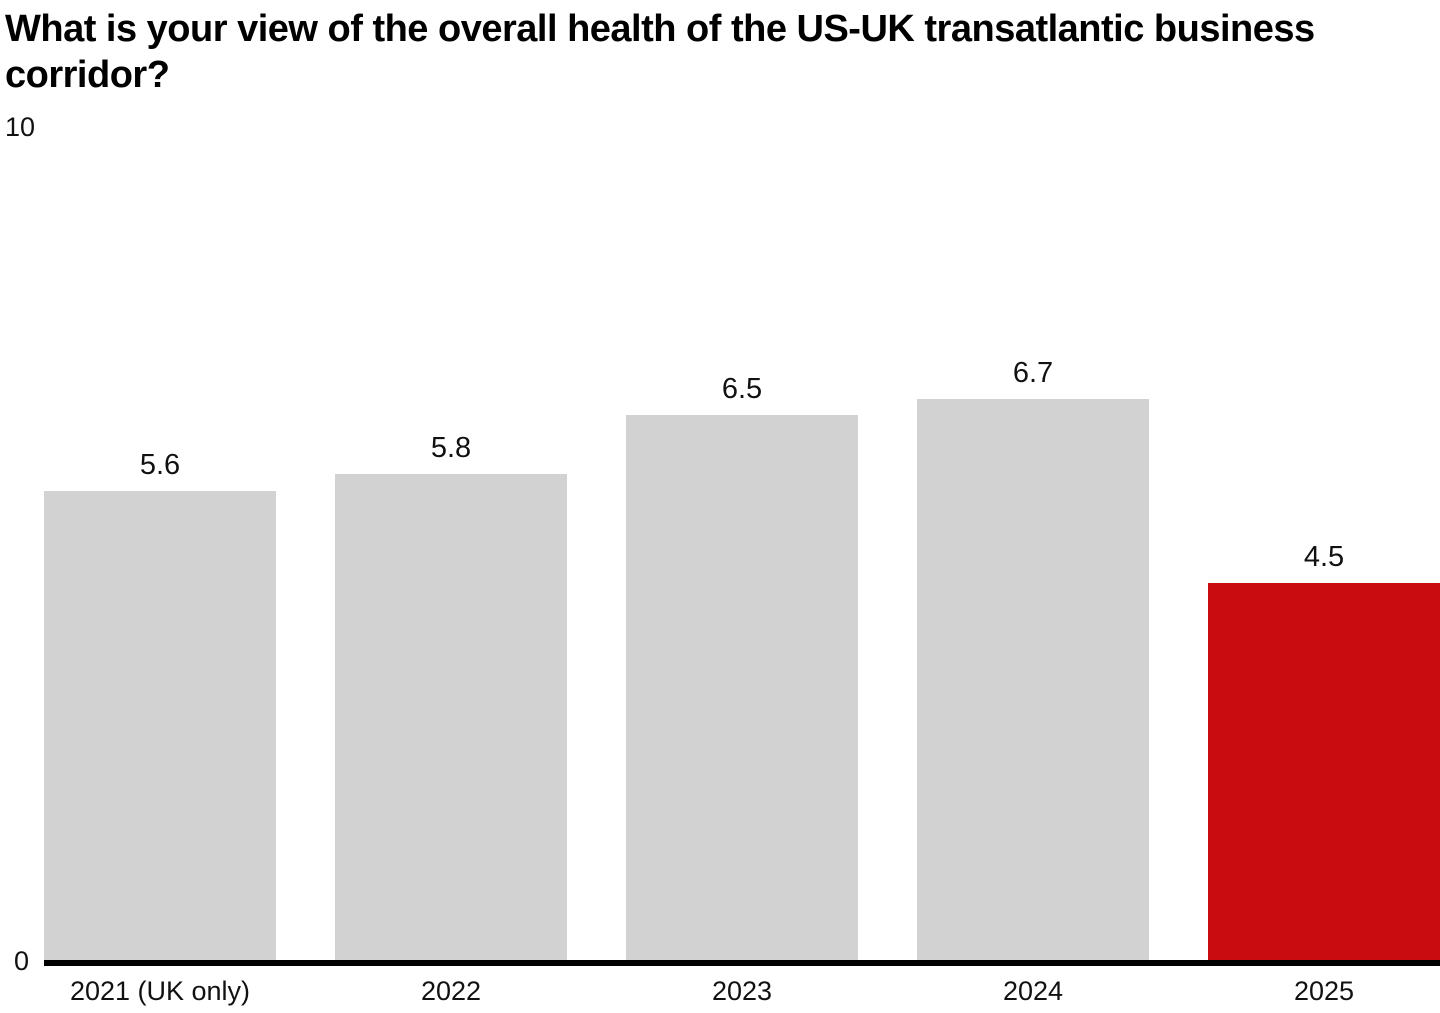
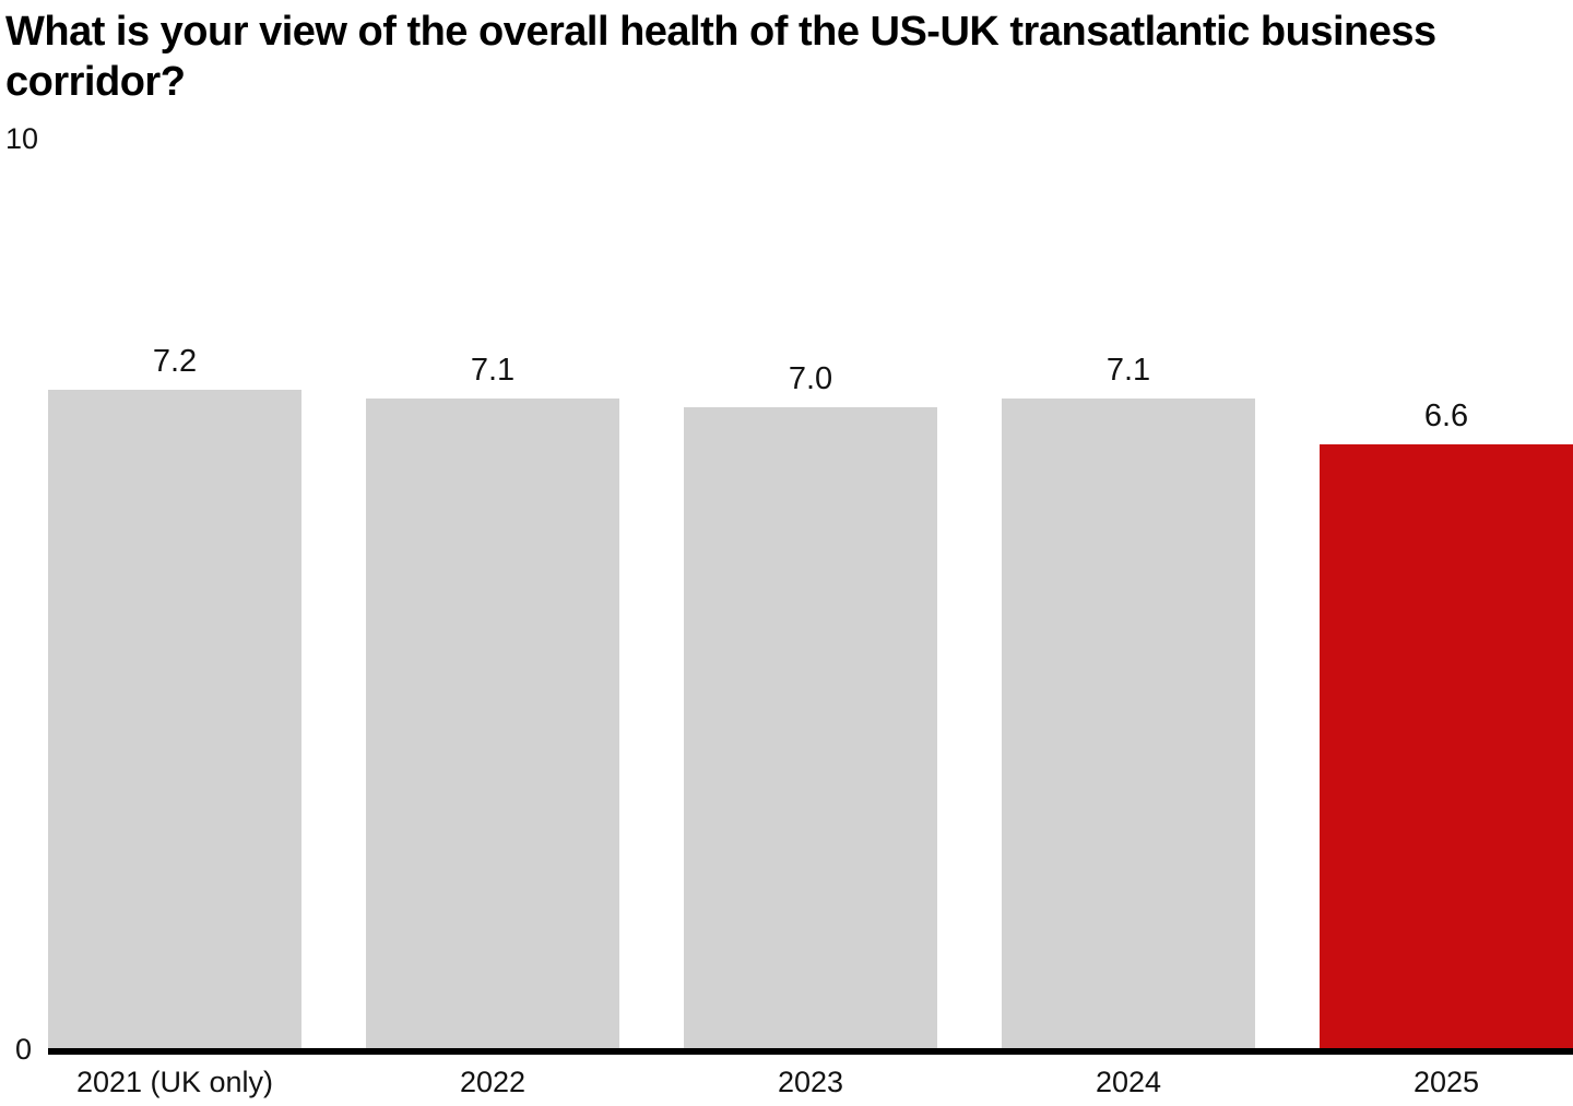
2021 (UK only): 5.6 -> 7.2
2022: 5.8 -> 7.1
2023: 6.5 -> 7.0
2024: 6.7 -> 7.1
2025: 4.5 -> 6.6
